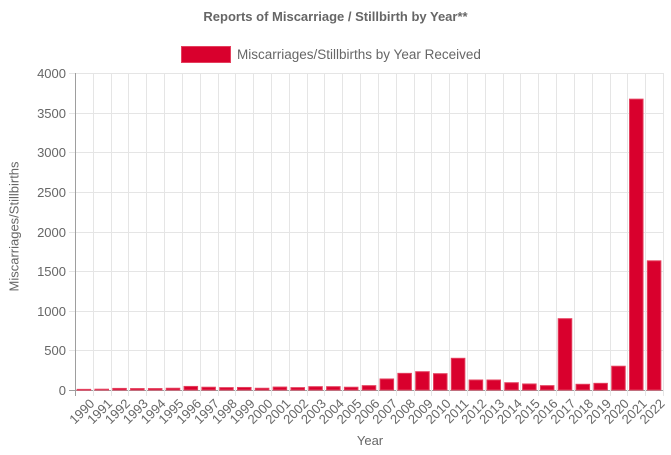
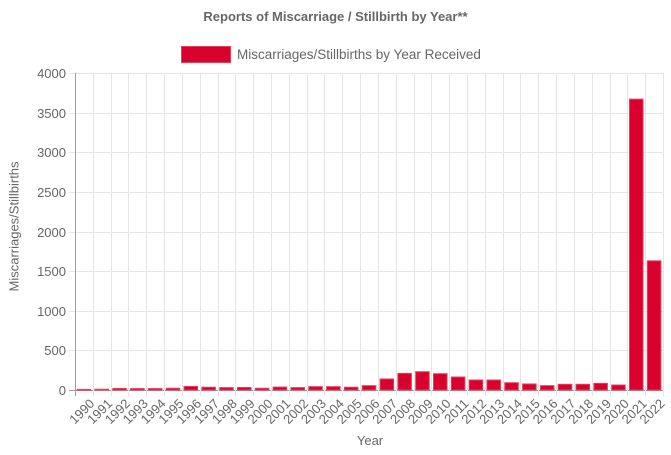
2011: 400 -> 200
2017: 900 -> 100
2020: 300 -> 100
